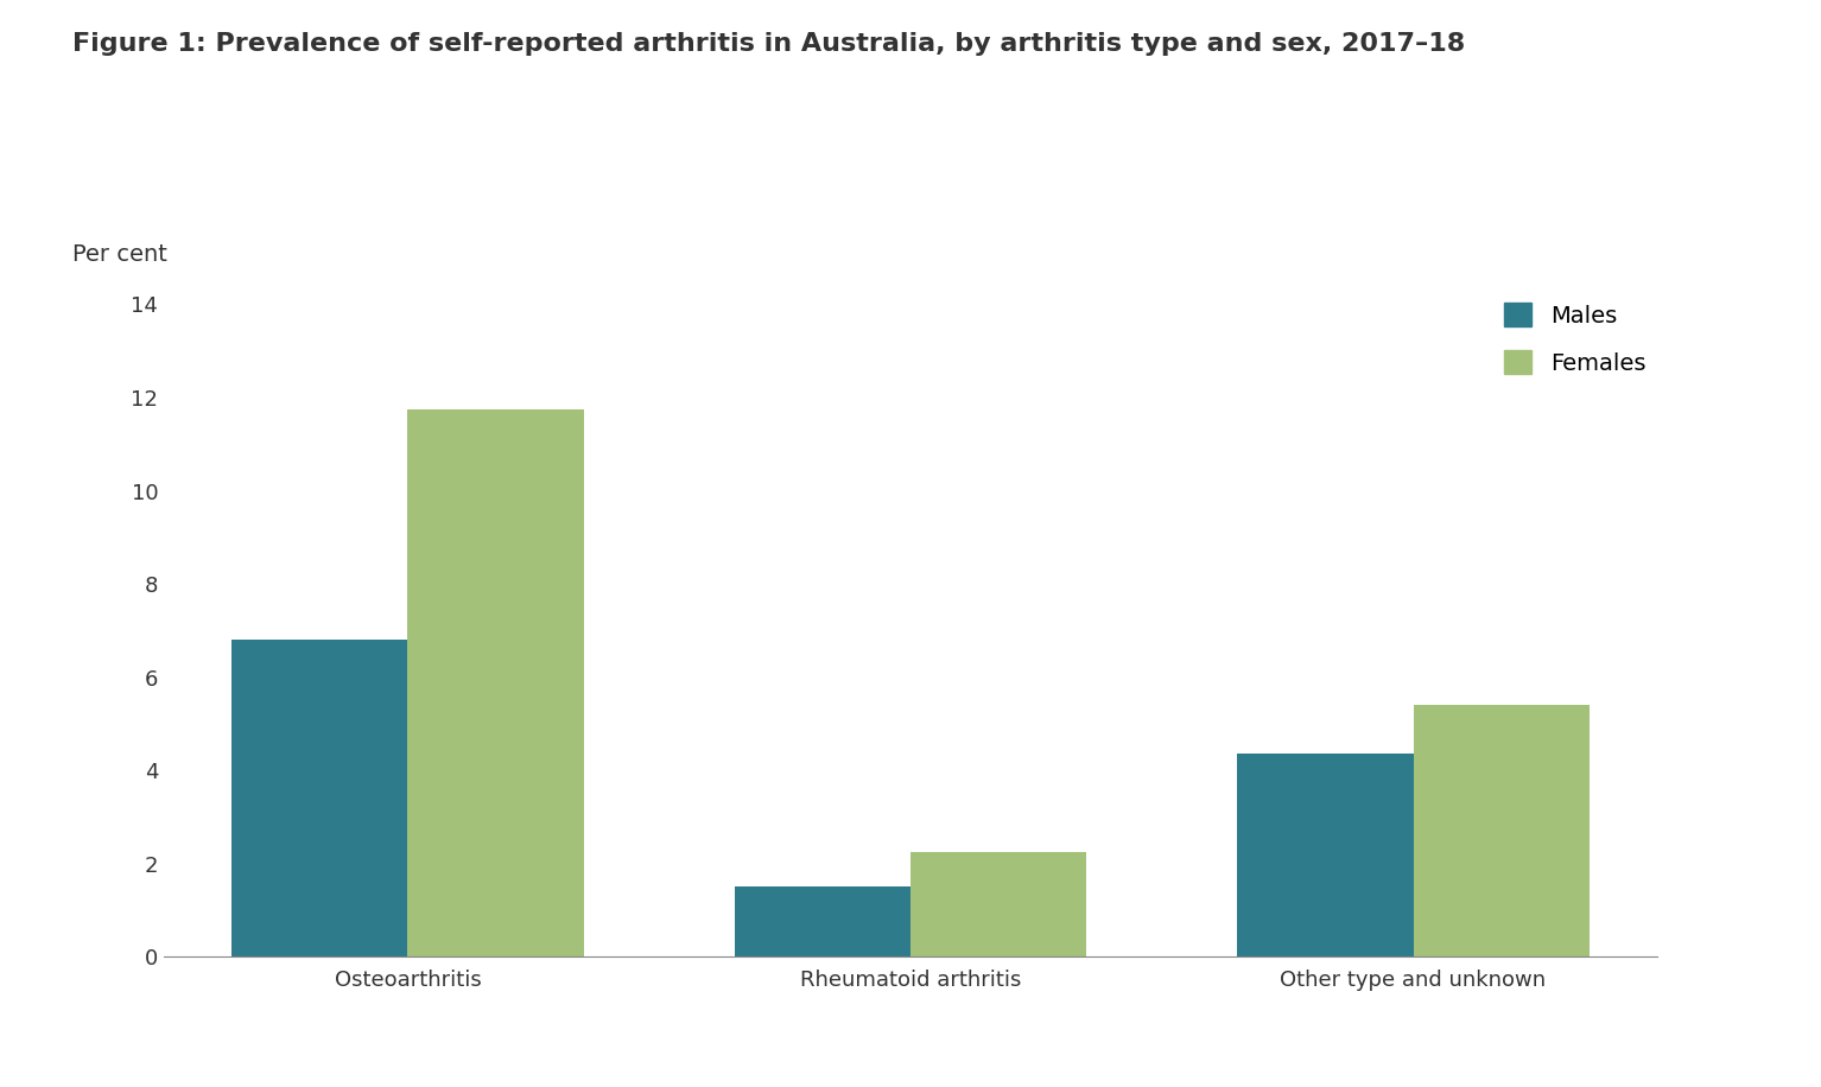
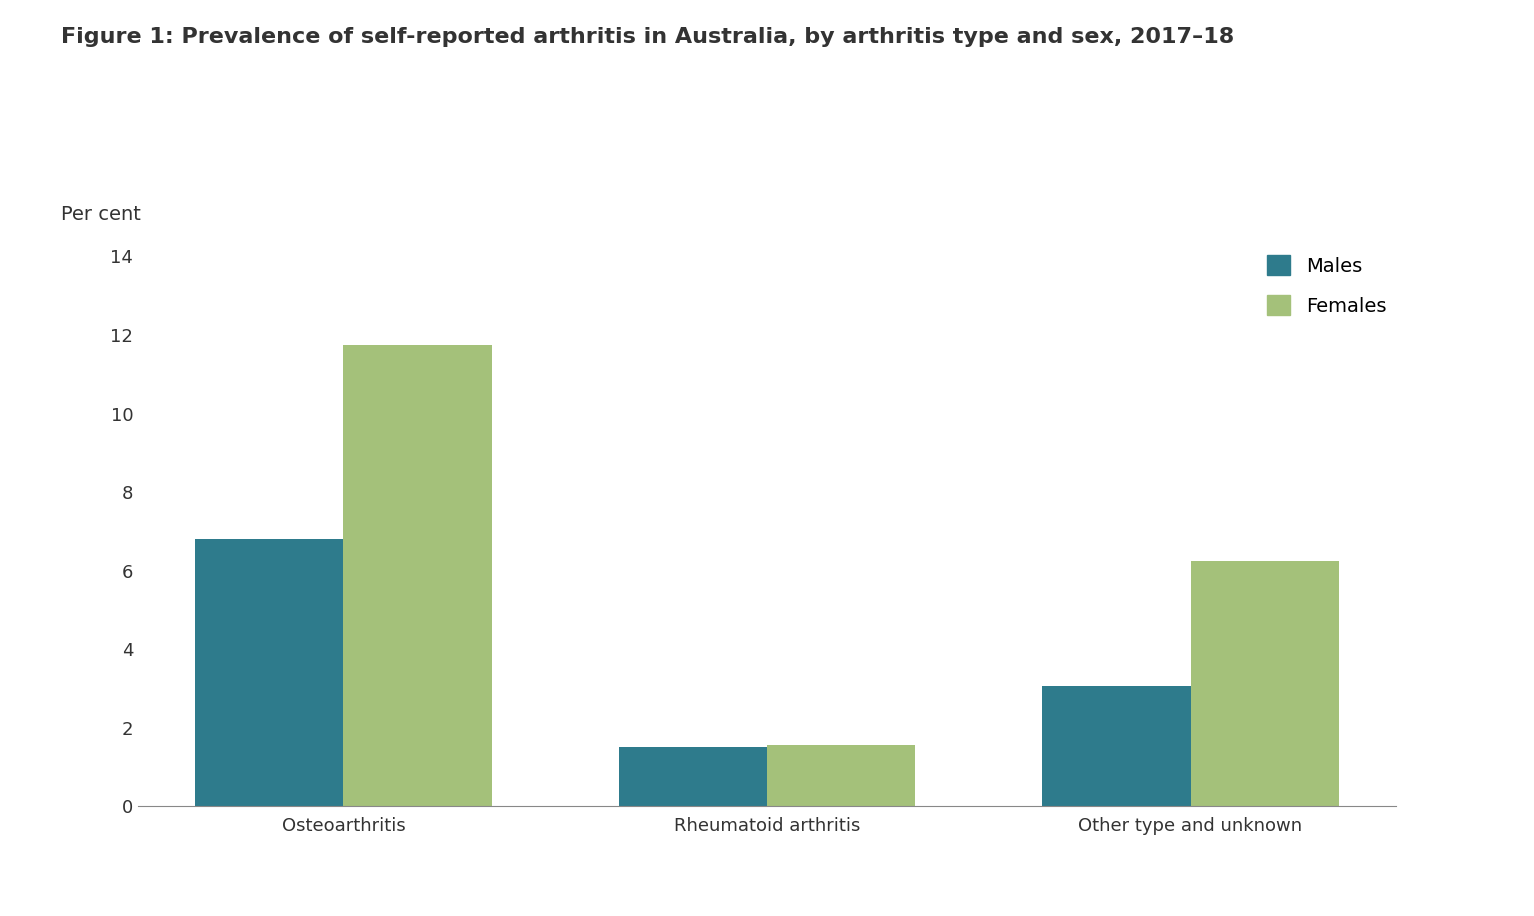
Females/Rheumatoid arthritis: 2.25 -> 1.55
Males/Other type and unknown: 4.35 -> 3.05
Females/Other type and unknown: 5.40 -> 6.25
